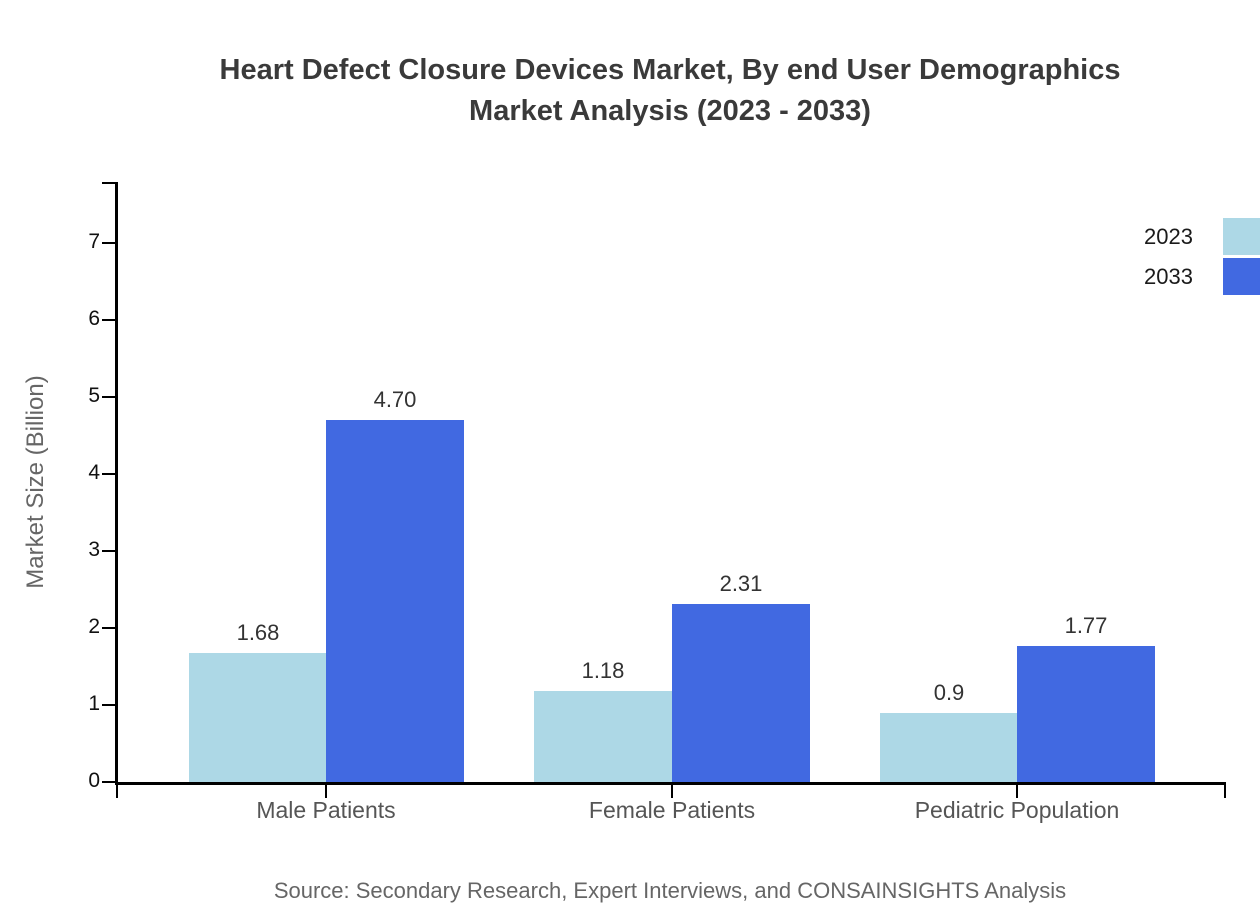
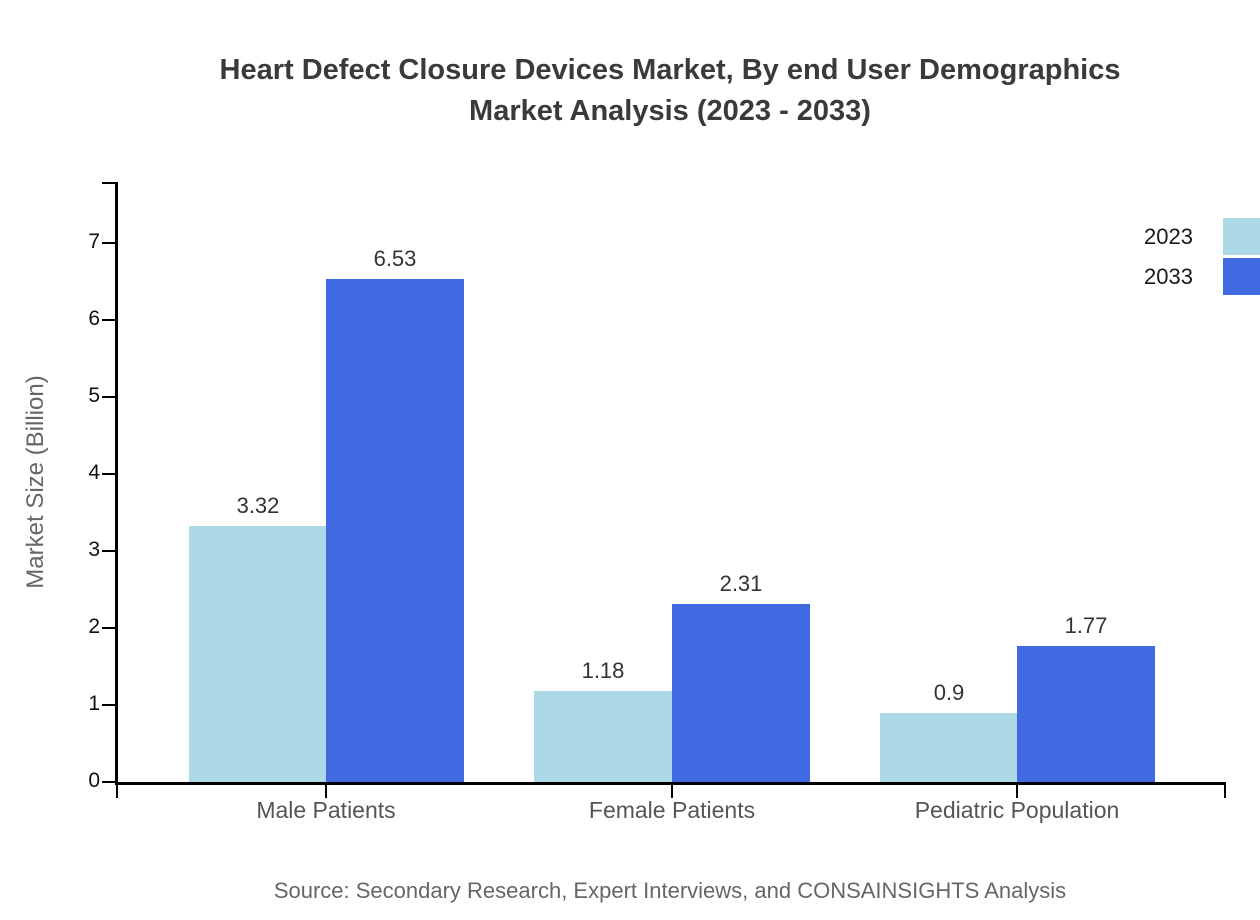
2023/Male Patients: 1.68 -> 3.32
2033/Male Patients: 4.70 -> 6.53
